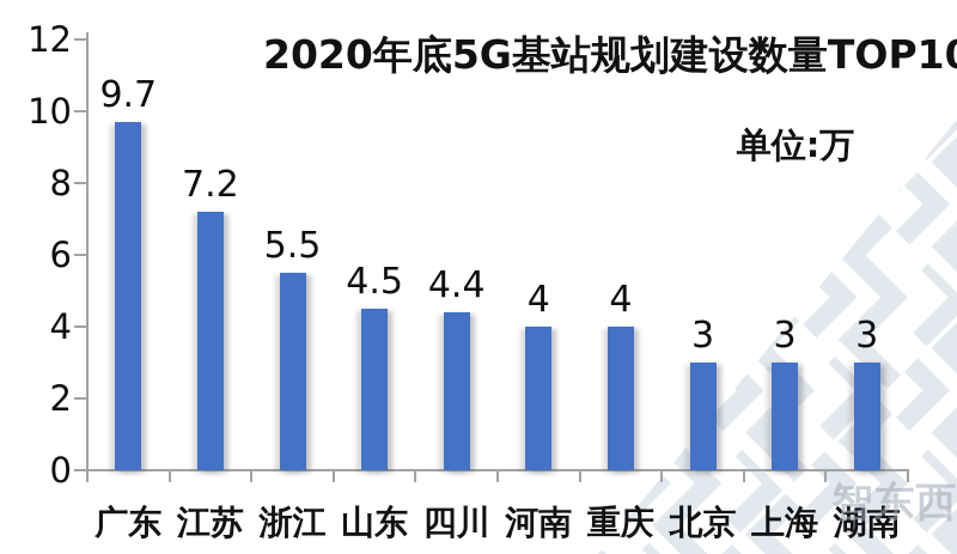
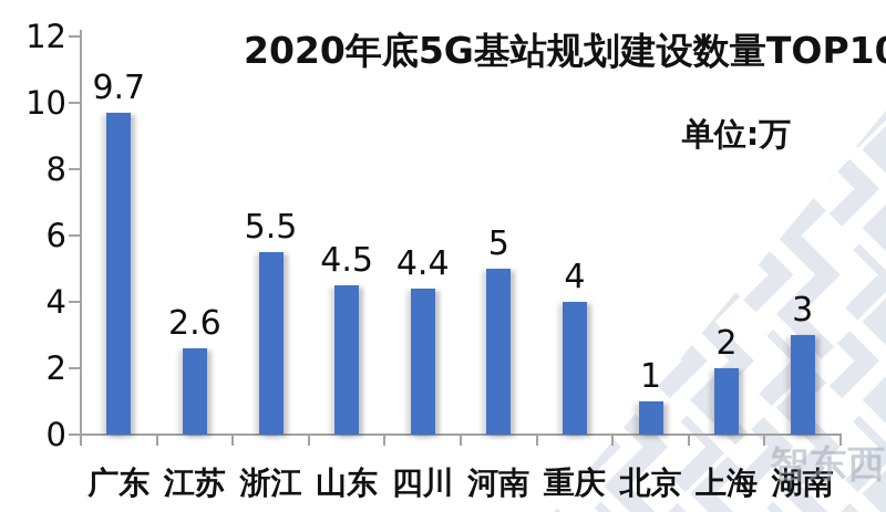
江苏: 7.2 -> 2.6
河南: 4 -> 5
北京: 3 -> 1
上海: 3 -> 2
